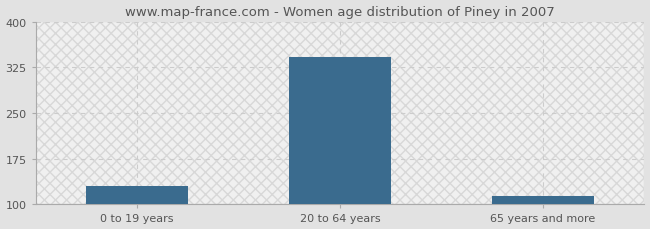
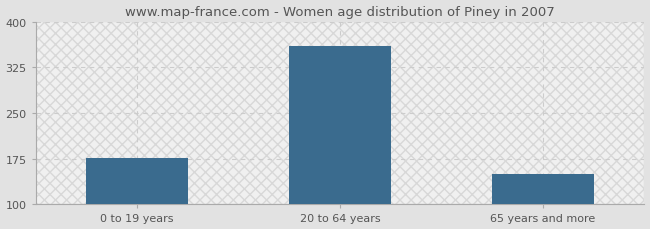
0 to 19 years: 130 -> 176
20 to 64 years: 341 -> 360
65 years and more: 113 -> 150
